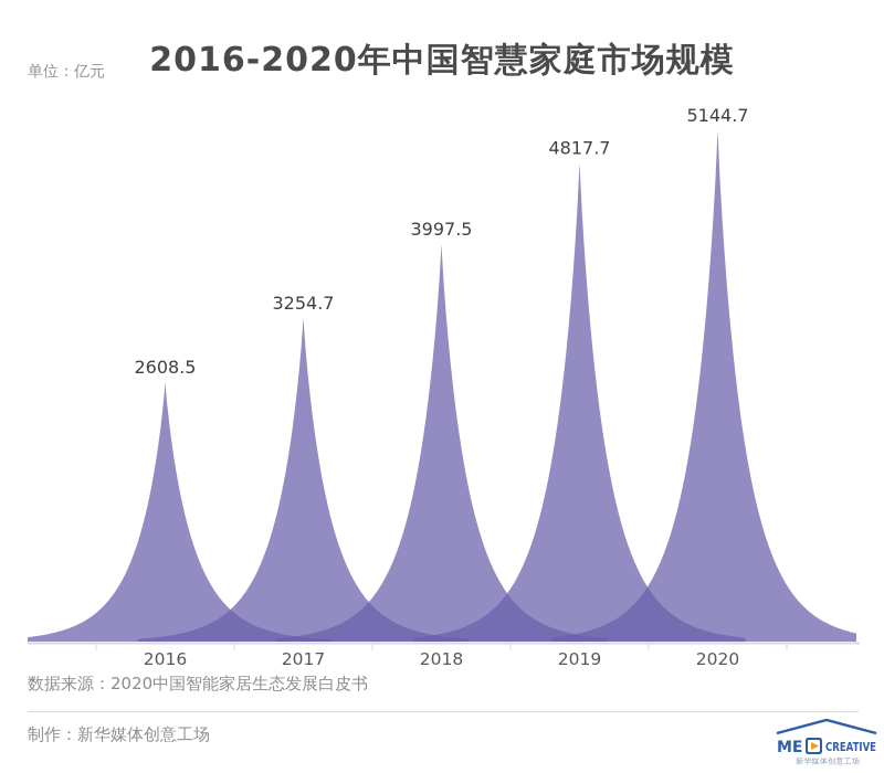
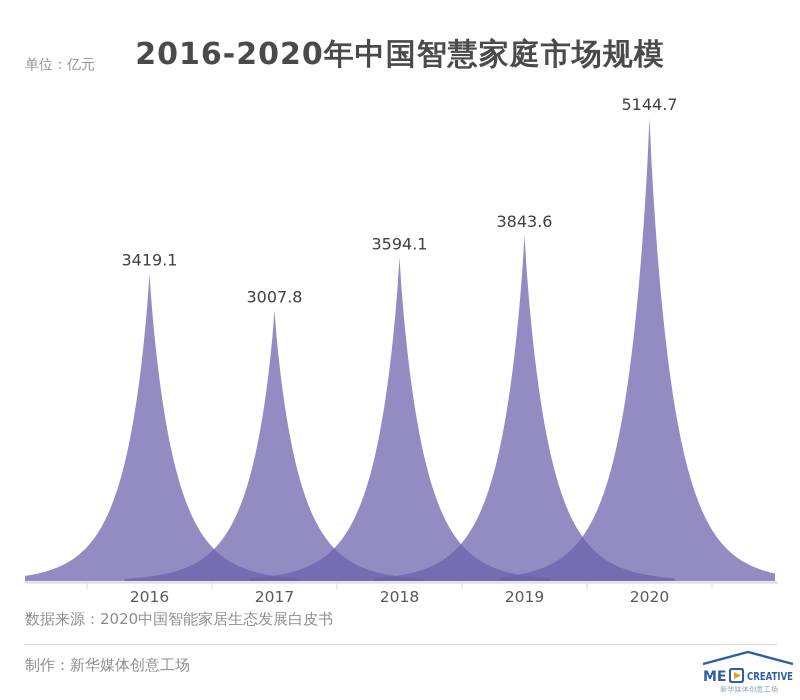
2016: 2608.5 -> 3419.1
2017: 3254.7 -> 3007.8
2018: 3997.5 -> 3594.1
2019: 4817.7 -> 3843.6
